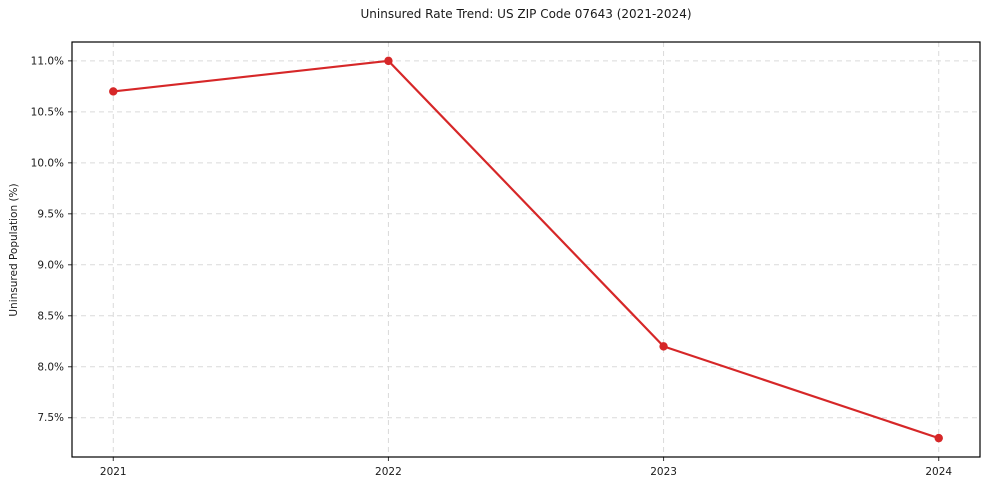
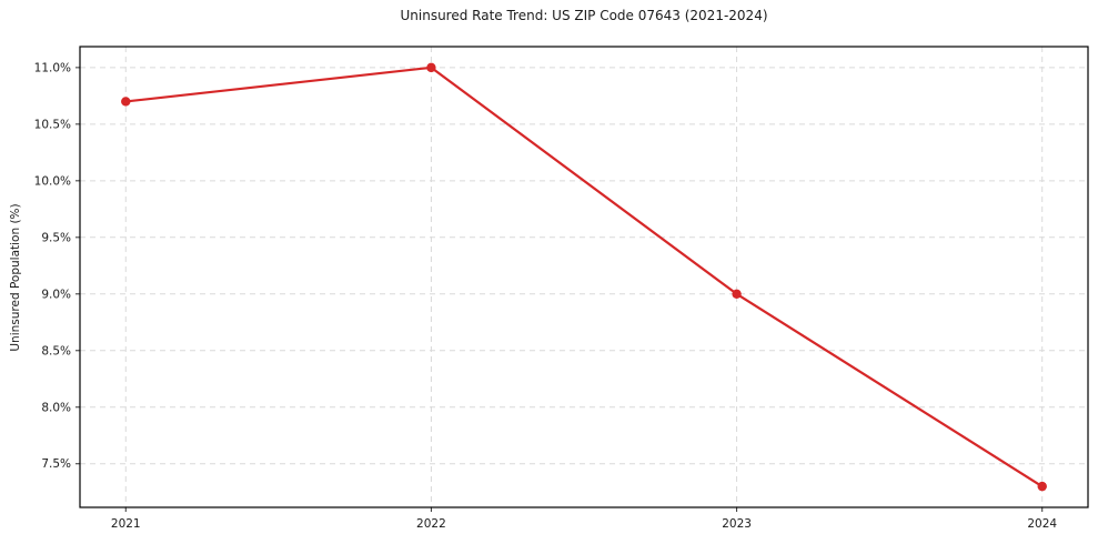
2023: 8.2% -> 9.0%
